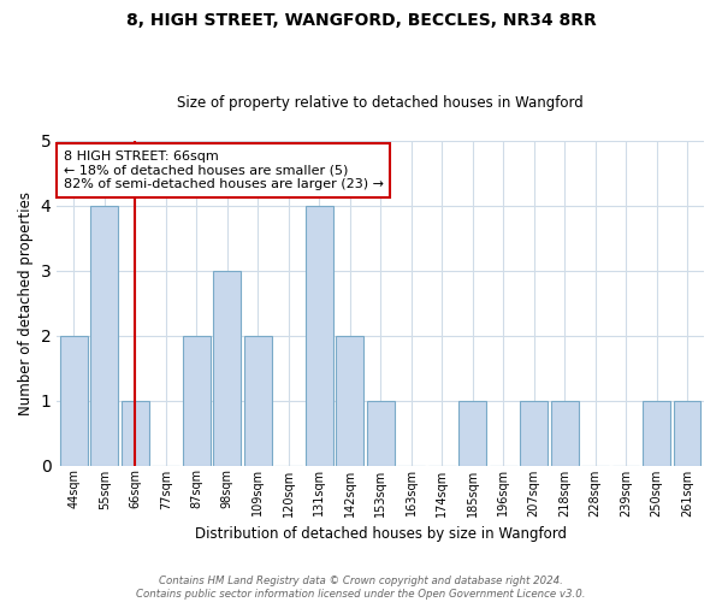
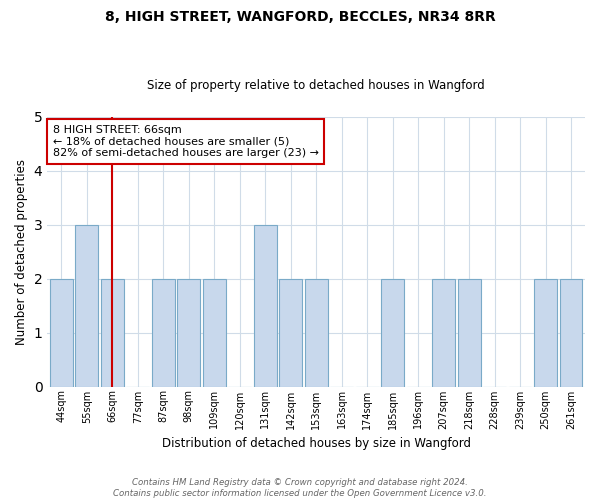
55sqm: 4 -> 3
66sqm: 1 -> 2
98sqm: 3 -> 2
131sqm: 4 -> 3
153sqm: 1 -> 2
185sqm: 1 -> 2
207sqm: 1 -> 2
218sqm: 1 -> 2
250sqm: 1 -> 2
261sqm: 1 -> 2
